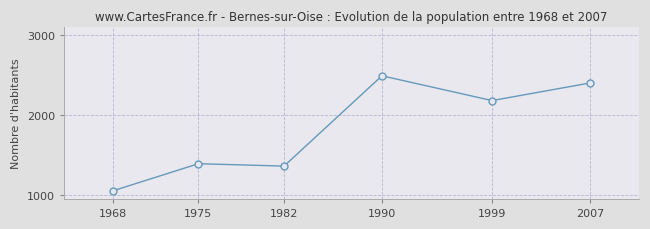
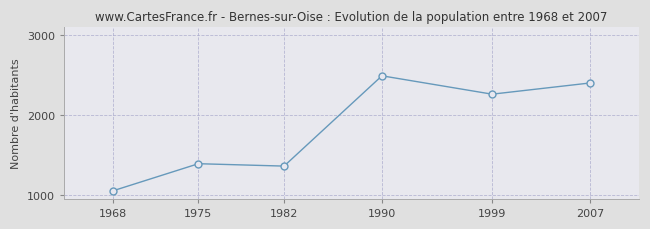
1999: 2180 -> 2260
